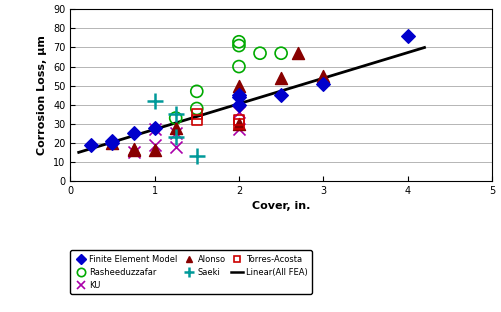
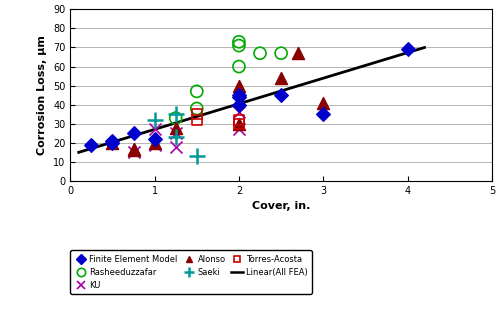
Finite Element Model/1: 28 -> 22
Alonso/1: 16 -> 20
Saeki/1: 42 -> 32
Finite Element Model/3: 51 -> 35
Alonso/3: 55 -> 41
Finite Element Model/4: 76 -> 69
